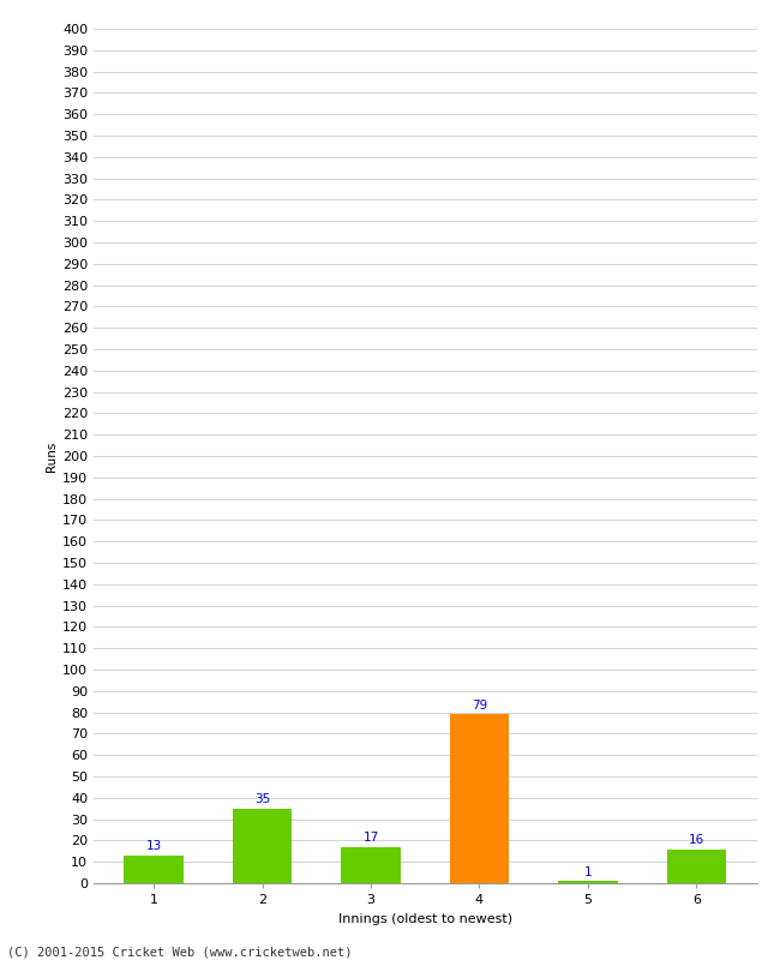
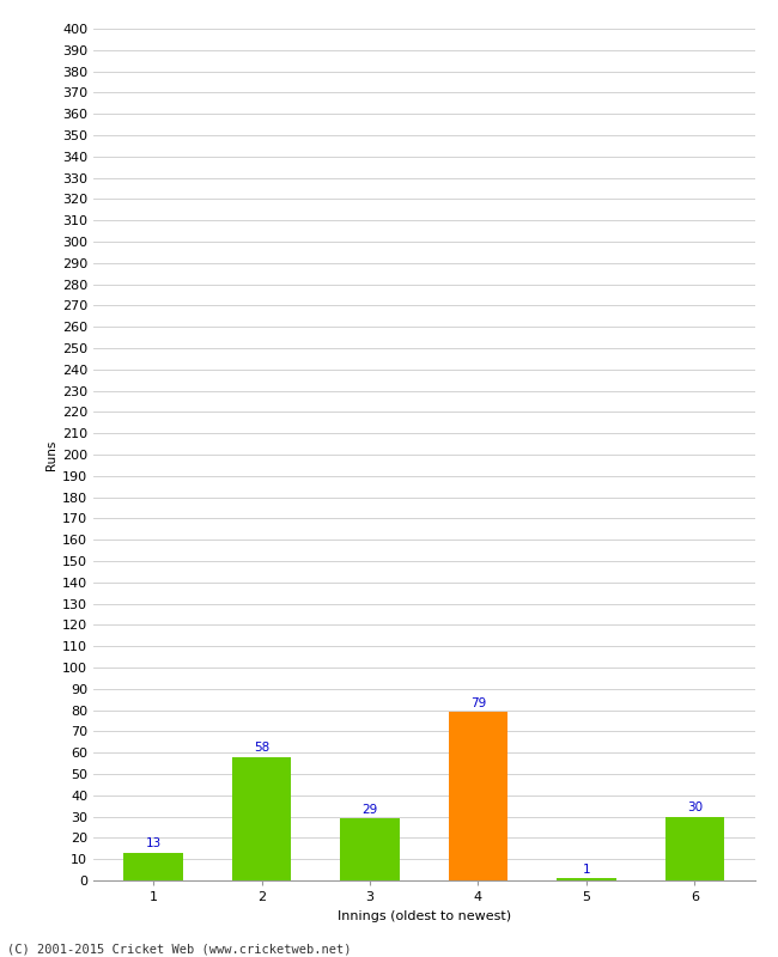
2: 35 -> 58
3: 17 -> 29
6: 16 -> 30
